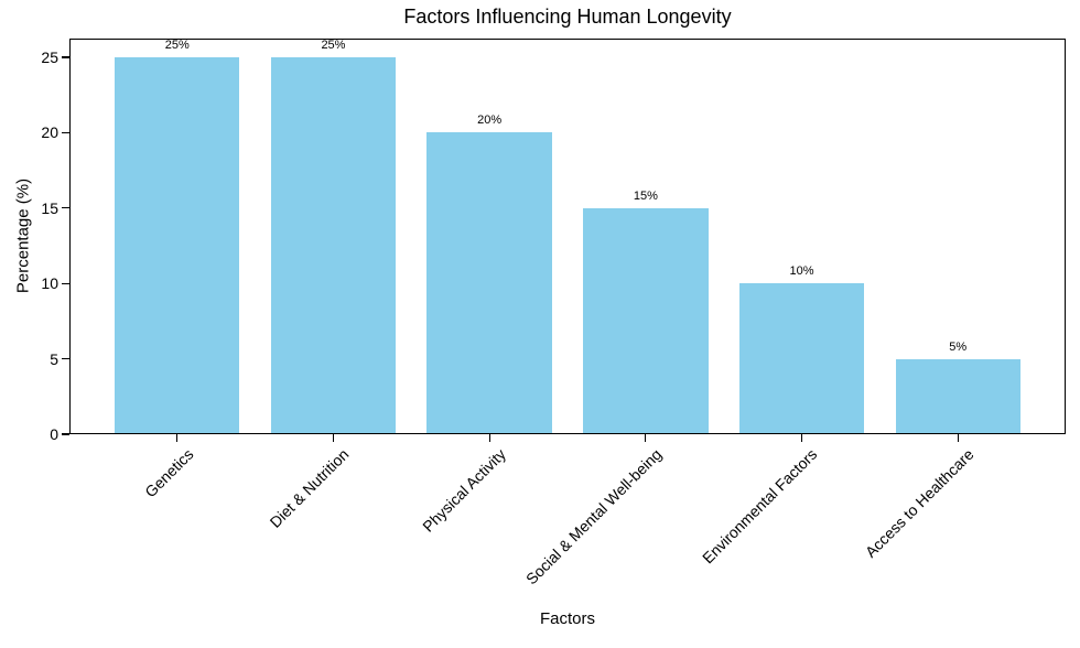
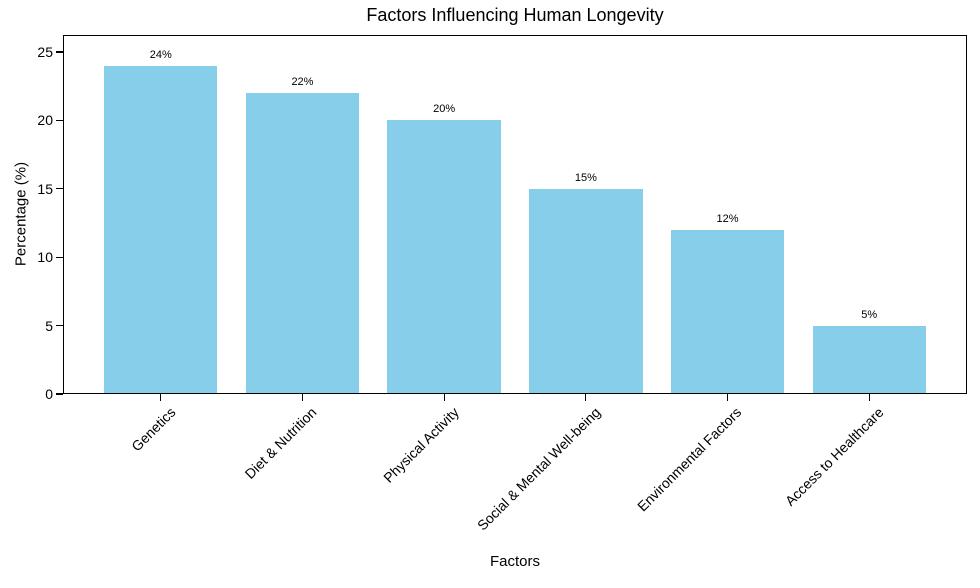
Genetics: 25% -> 24%
Diet & Nutrition: 25% -> 22%
Environmental Factors: 10% -> 12%
